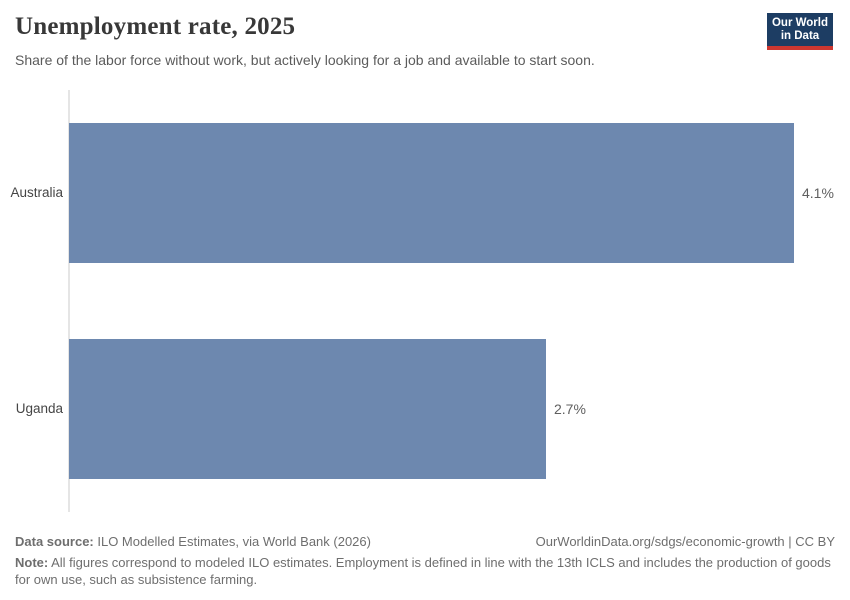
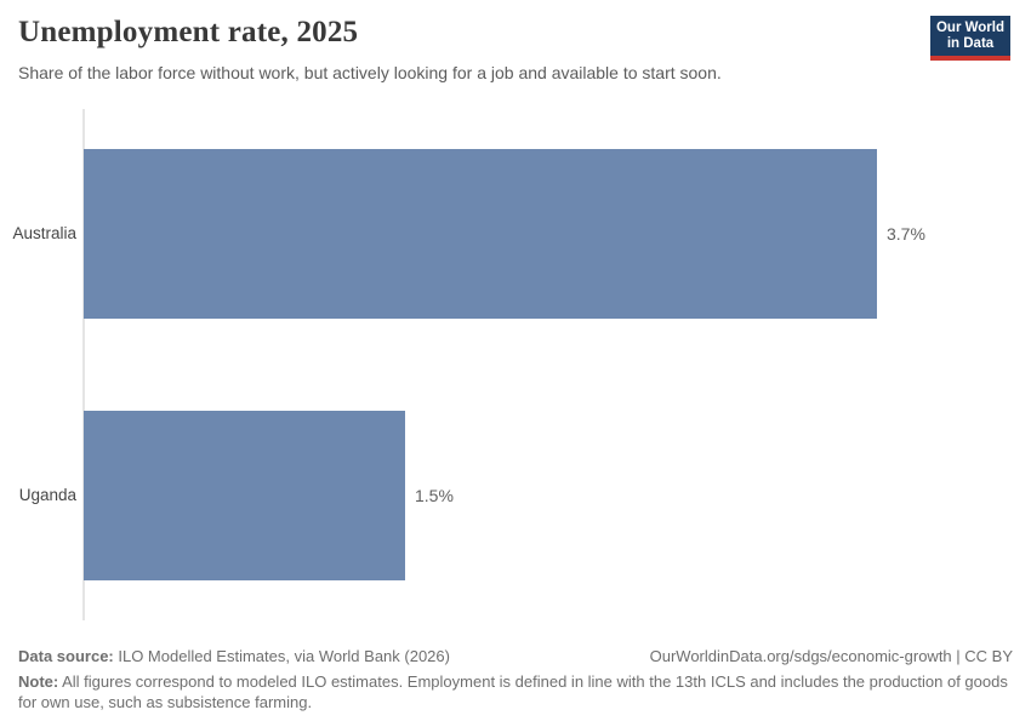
Australia: 4.1% -> 3.7%
Uganda: 2.7% -> 1.5%
